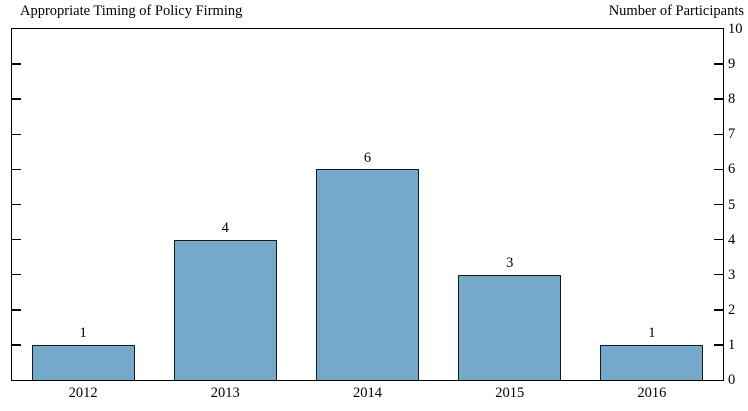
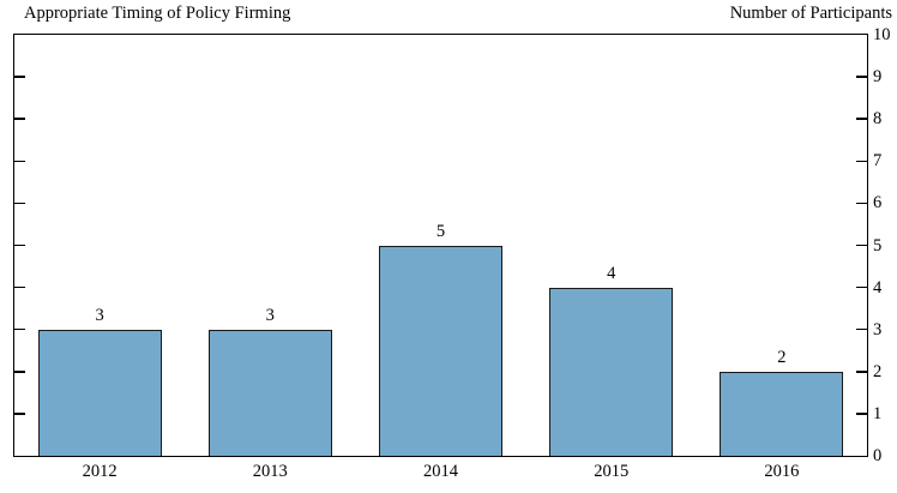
2012: 1 -> 3
2013: 4 -> 3
2014: 6 -> 5
2015: 3 -> 4
2016: 1 -> 2
